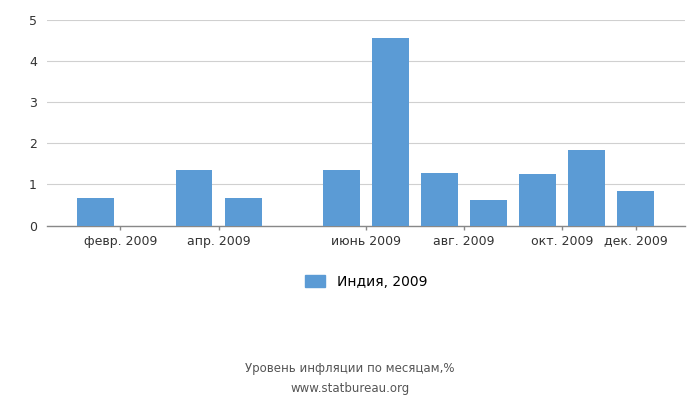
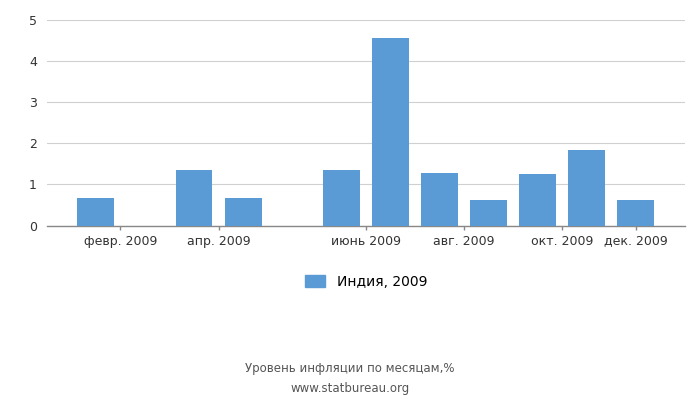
дек. 2009: 0.85 -> 0.62
